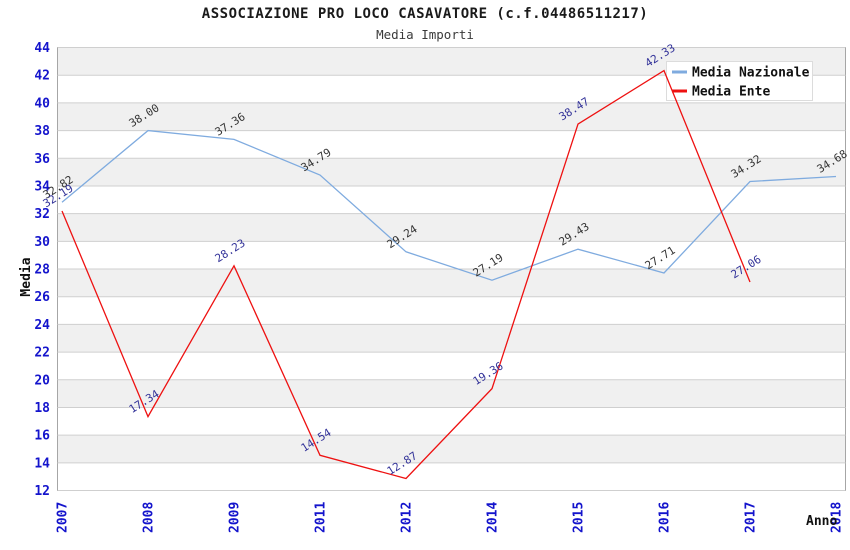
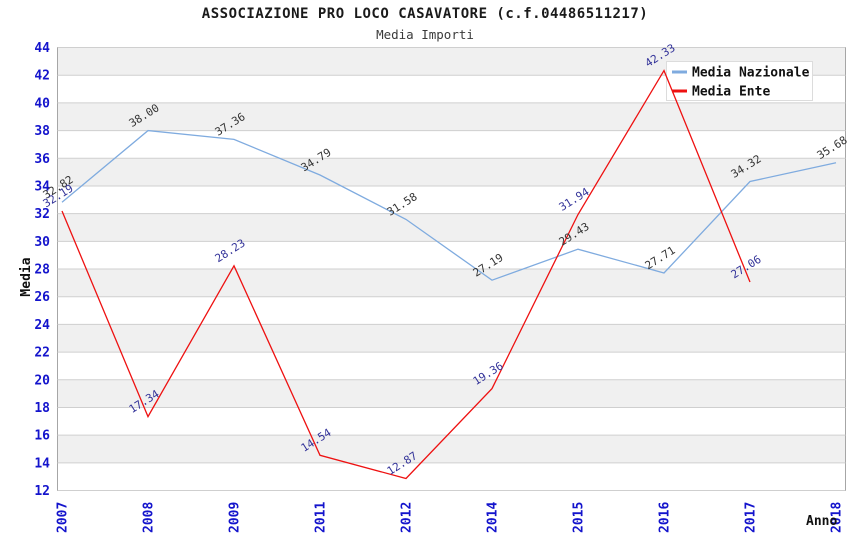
Media Nazionale/2012: 29.24 -> 31.58
Media Ente/2015: 38.47 -> 31.94
Media Nazionale/2018: 34.68 -> 35.68
